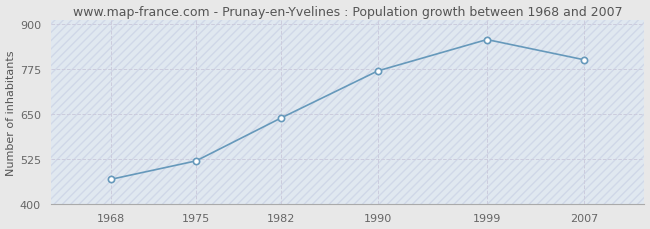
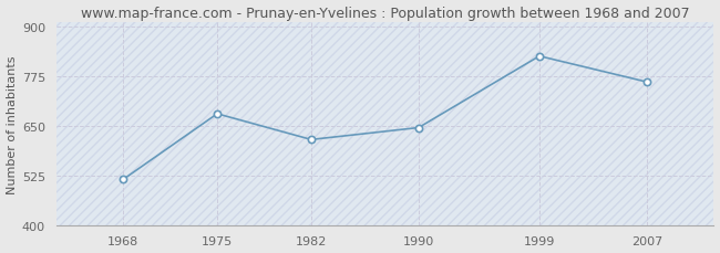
1968: 468 -> 515
1975: 519 -> 680
1982: 638 -> 615
1990: 769 -> 645
1999: 856 -> 825
2007: 800 -> 760
